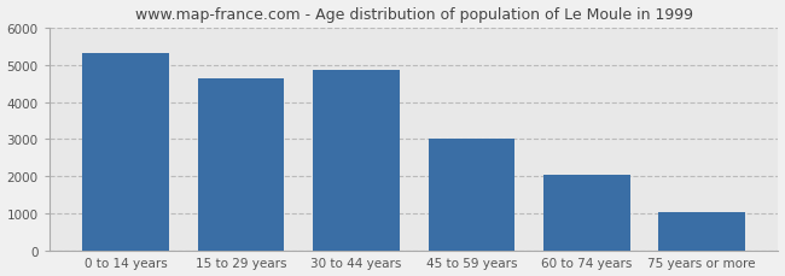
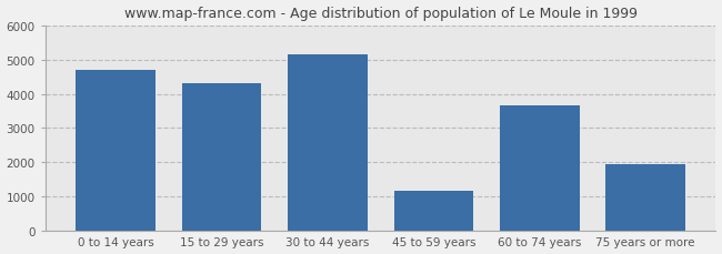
0 to 14 years: 5300 -> 4700
15 to 29 years: 4650 -> 4300
30 to 44 years: 4850 -> 5150
45 to 59 years: 3000 -> 1150
60 to 74 years: 2050 -> 3650
75 years or more: 1020 -> 1950
